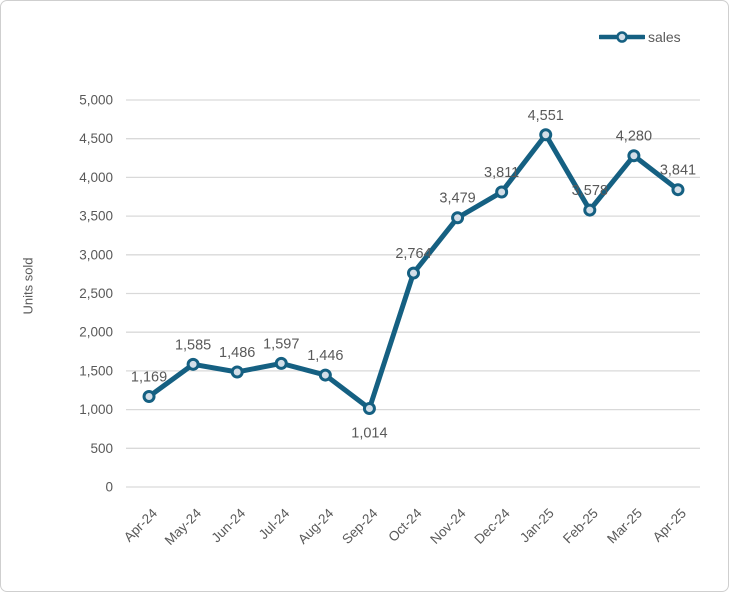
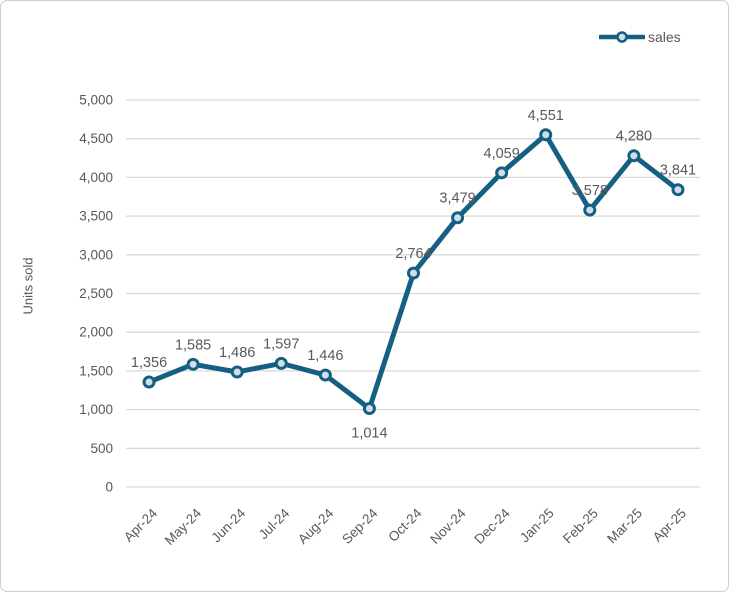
Apr-24: 1,169 -> 1,356
Dec-24: 3,811 -> 4,059
